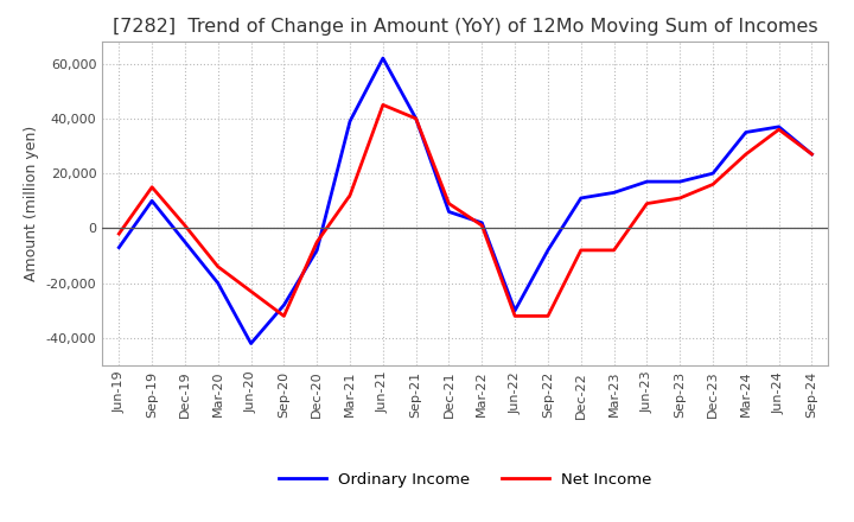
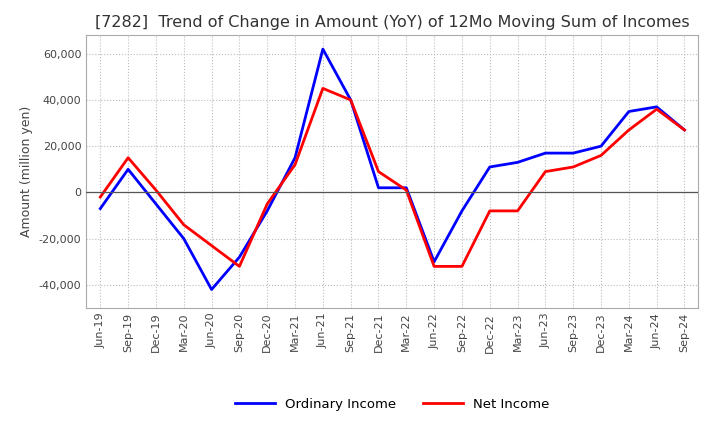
Ordinary Income/Mar-21: 39,000 -> 15,000
Ordinary Income/Dec-21: 6,000 -> 2,000
